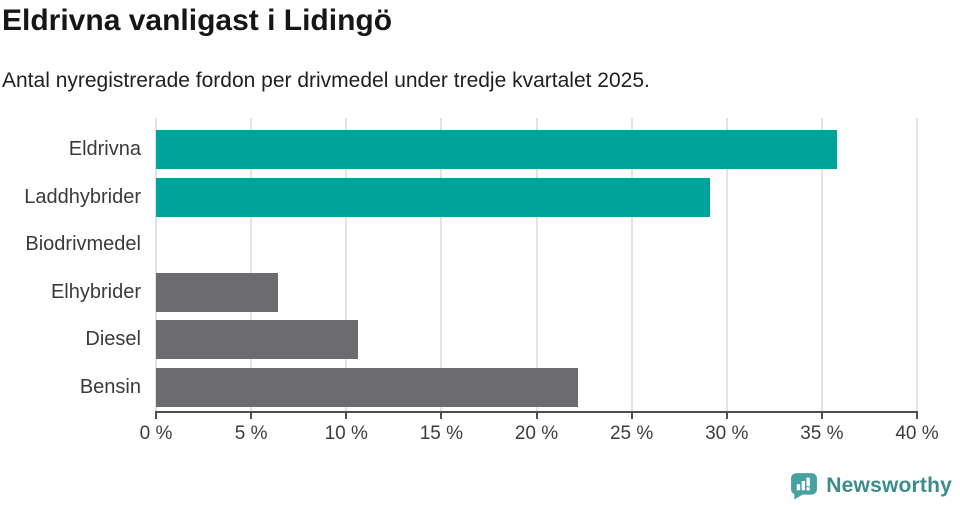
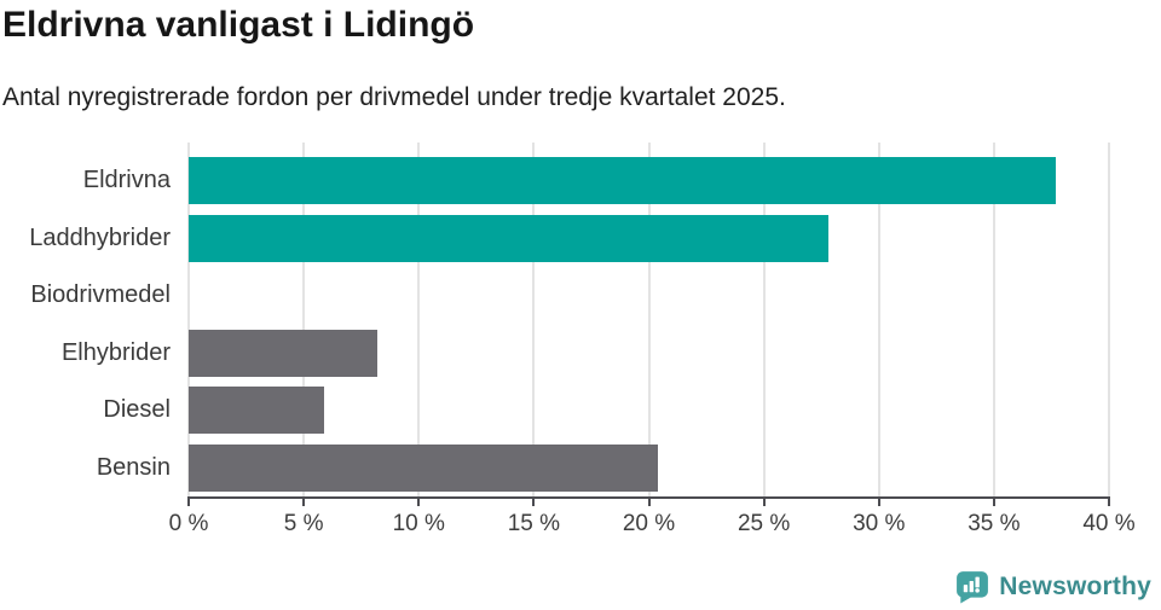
Eldrivna: 35.8% -> 37.7%
Laddhybrider: 29.1% -> 27.8%
Elhybrider: 6.4% -> 8.2%
Diesel: 10.6% -> 5.9%
Bensin: 22.2% -> 20.4%
